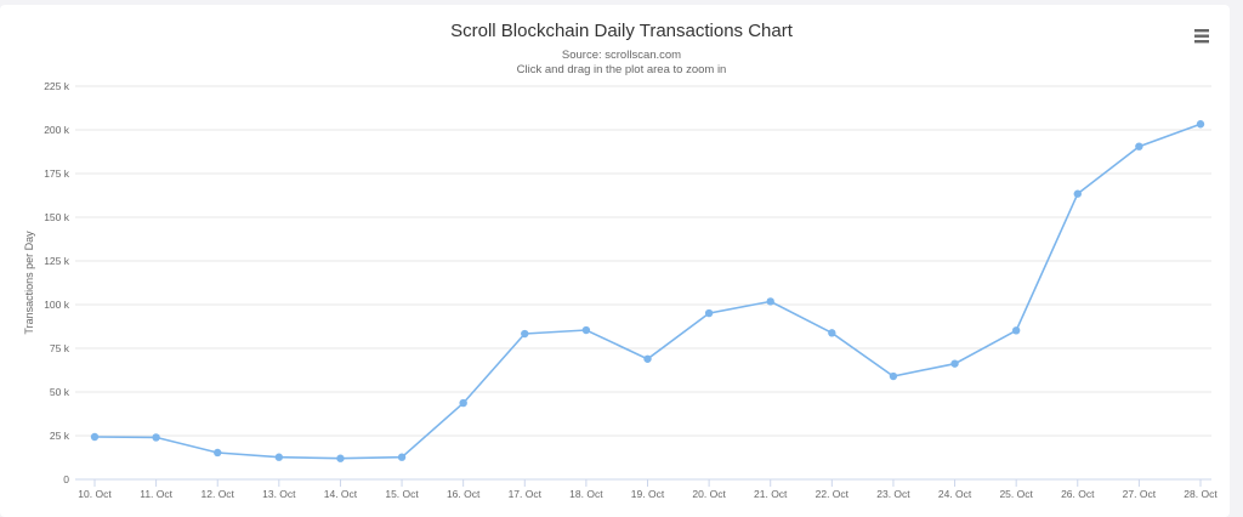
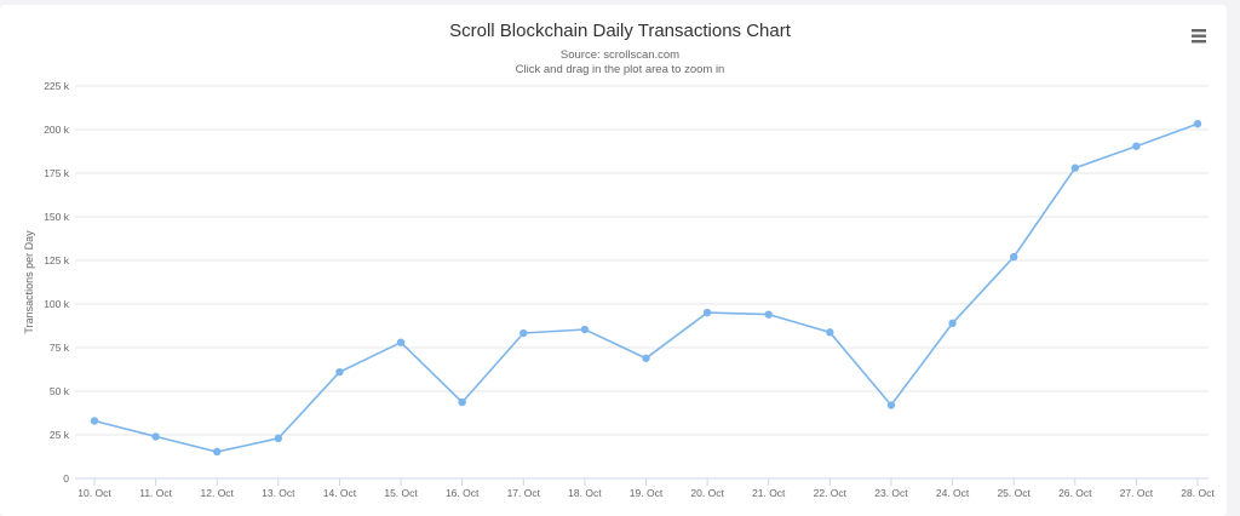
10. Oct: 24k -> 33k
13. Oct: 13k -> 23k
14. Oct: 12k -> 61k
15. Oct: 13k -> 78k
21. Oct: 102k -> 94k
23. Oct: 59k -> 42k
24. Oct: 66k -> 89k
25. Oct: 85k -> 127k
26. Oct: 163k -> 178k
